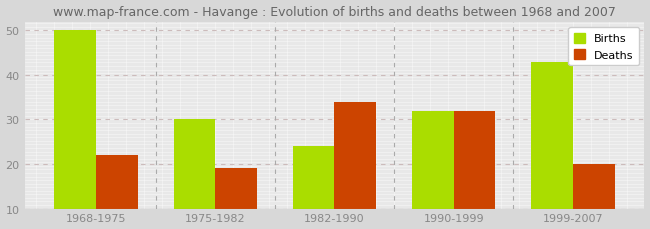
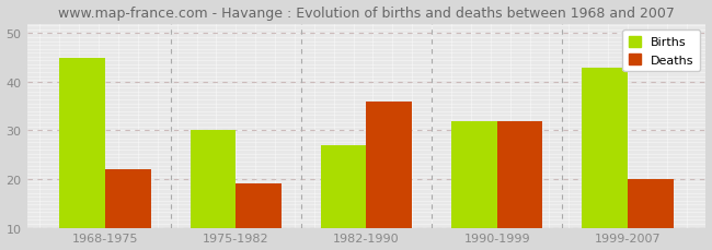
Births/1968-1975: 50 -> 45
Births/1982-1990: 24 -> 27
Deaths/1982-1990: 34 -> 36
